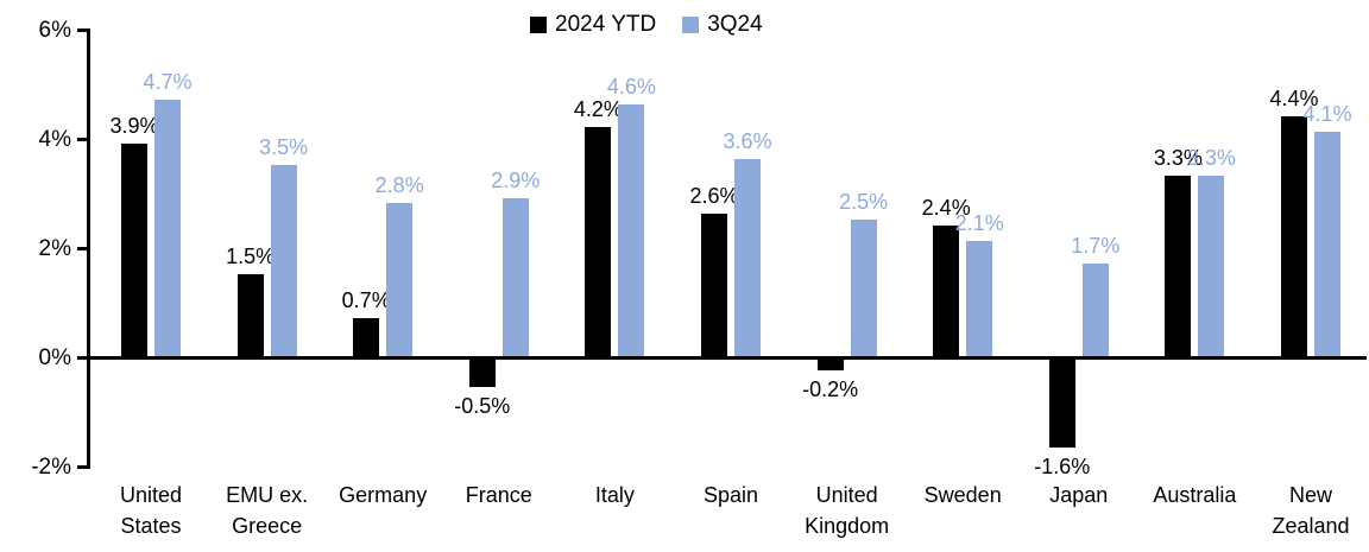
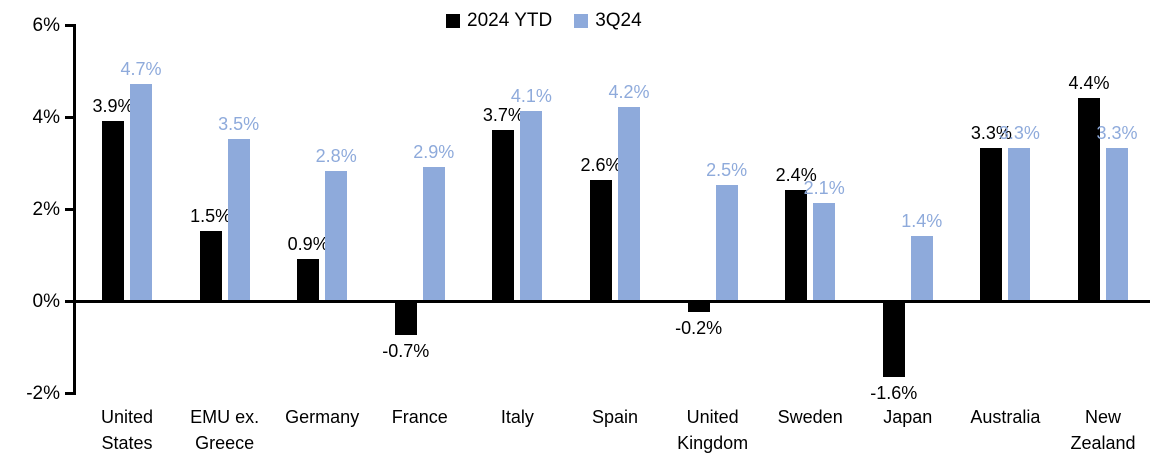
2024 YTD/Germany: 0.7% -> 0.9%
2024 YTD/France: -0.5% -> -0.7%
2024 YTD/Italy: 4.2% -> 3.7%
3Q24/Italy: 4.6% -> 4.1%
3Q24/Spain: 3.6% -> 4.2%
3Q24/Japan: 1.7% -> 1.4%
3Q24/New Zealand: 4.1% -> 3.3%
